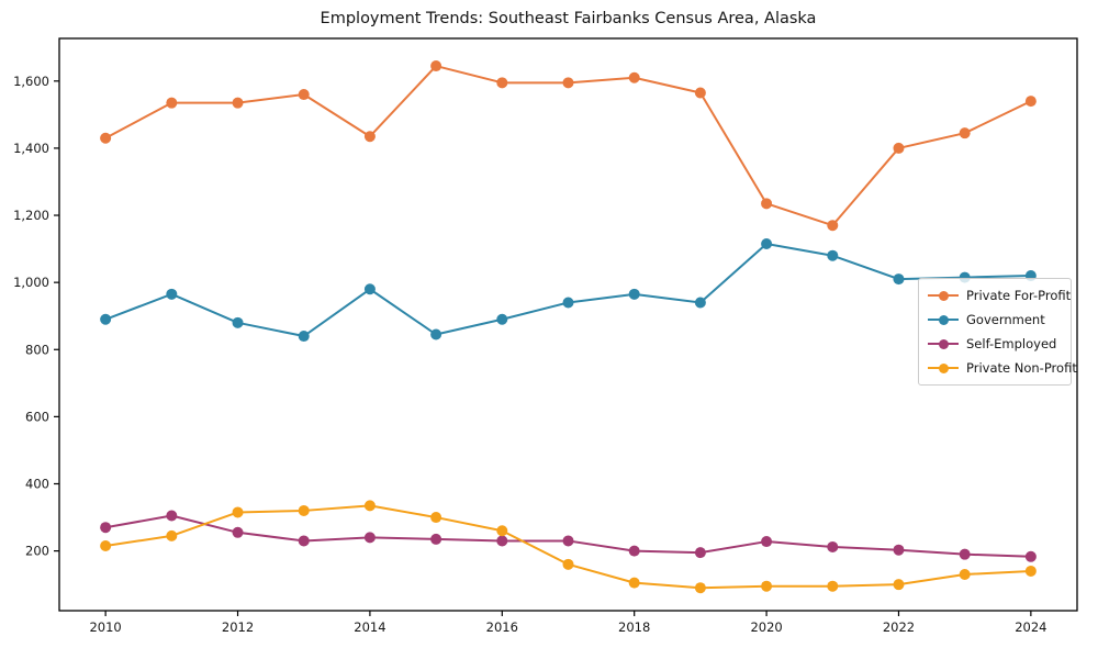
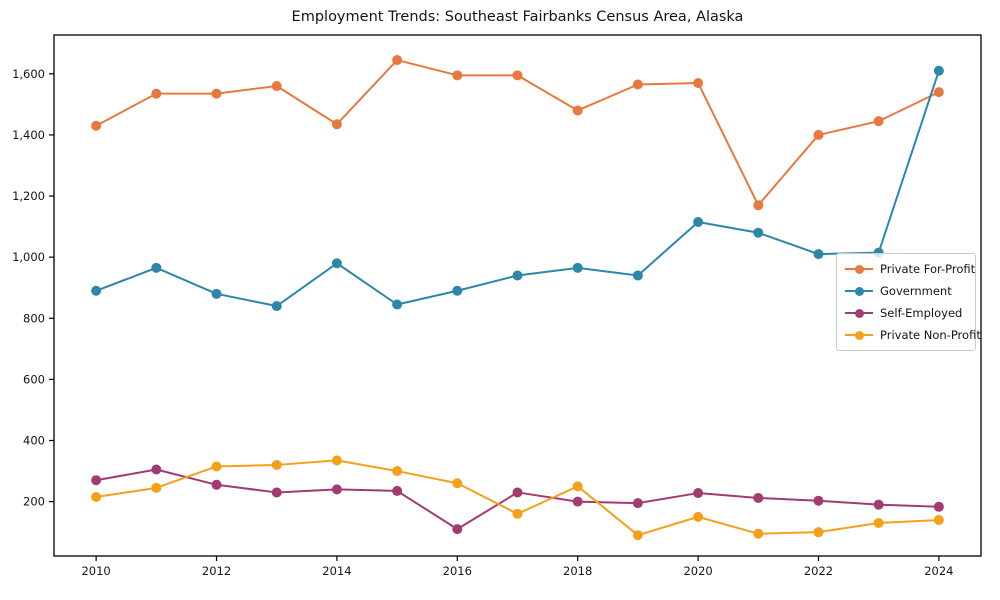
Self-Employed/2016: 230 -> 110
Private For-Profit/2018: 1610 -> 1480
Private Non-Profit/2018: 100 -> 250
Private For-Profit/2020: 1240 -> 1570
Private Non-Profit/2020: 100 -> 150
Government/2024: 1020 -> 1610
